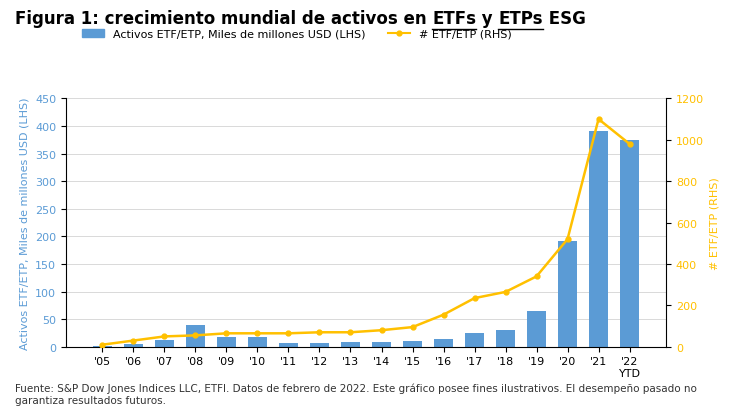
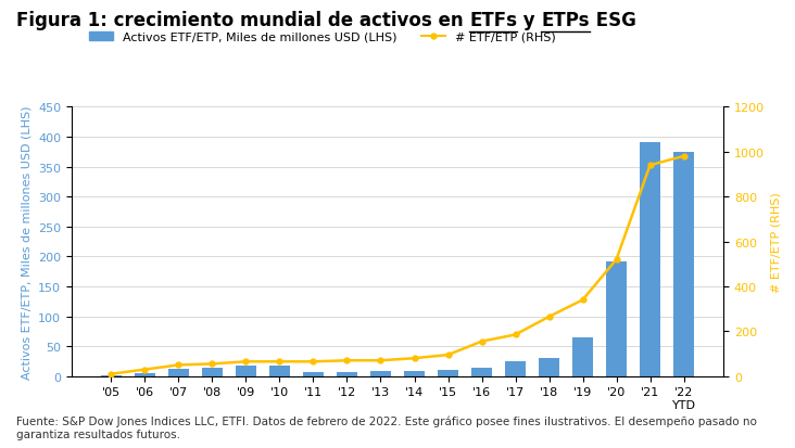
Activos ETF/ETP, Miles de millones USD (LHS)/'08: 40 -> 14
# ETF/ETP (RHS)/'17: 235 -> 185
# ETF/ETP (RHS)/'21: 1100 -> 940
